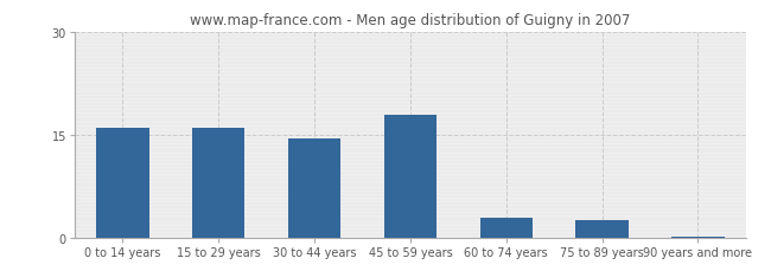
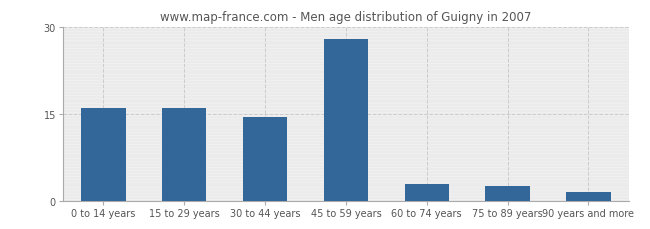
45 to 59 years: 18.0 -> 28.0
90 years and more: 0.2 -> 1.6
